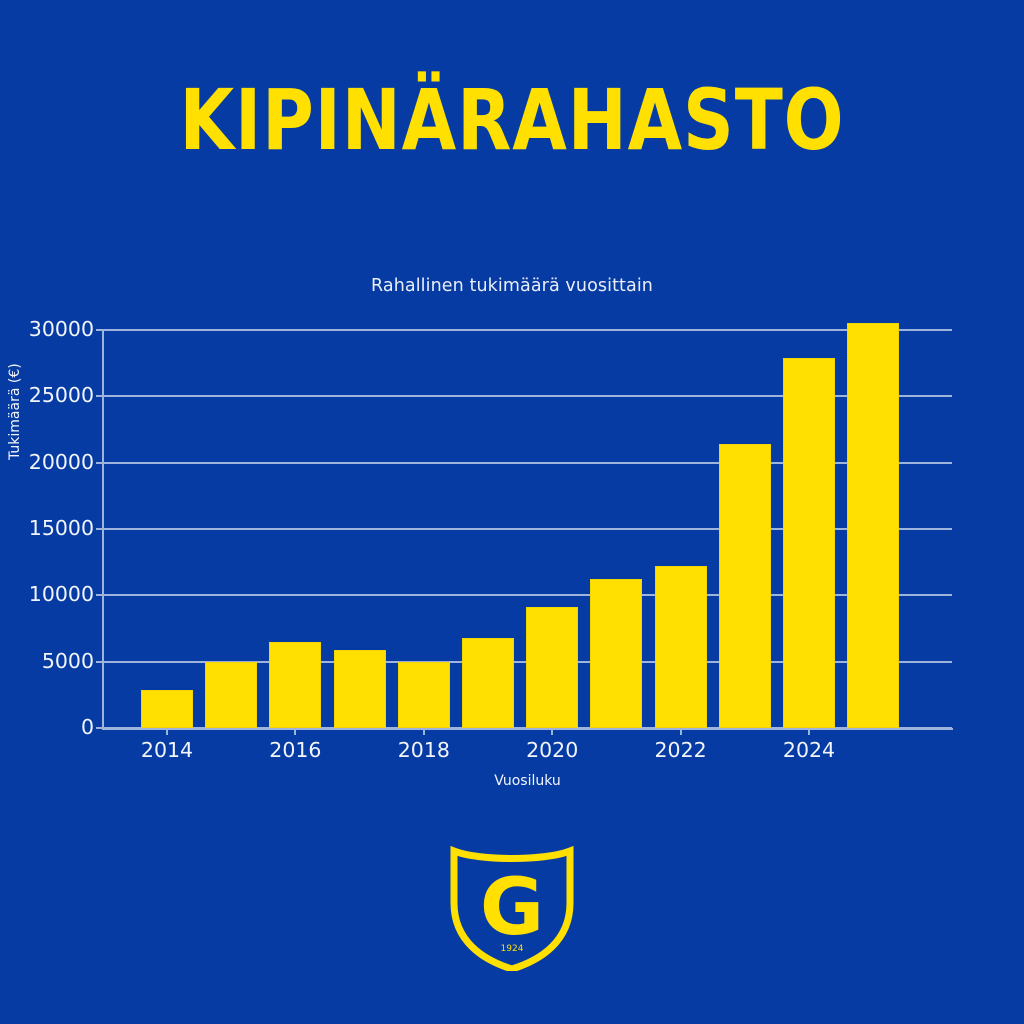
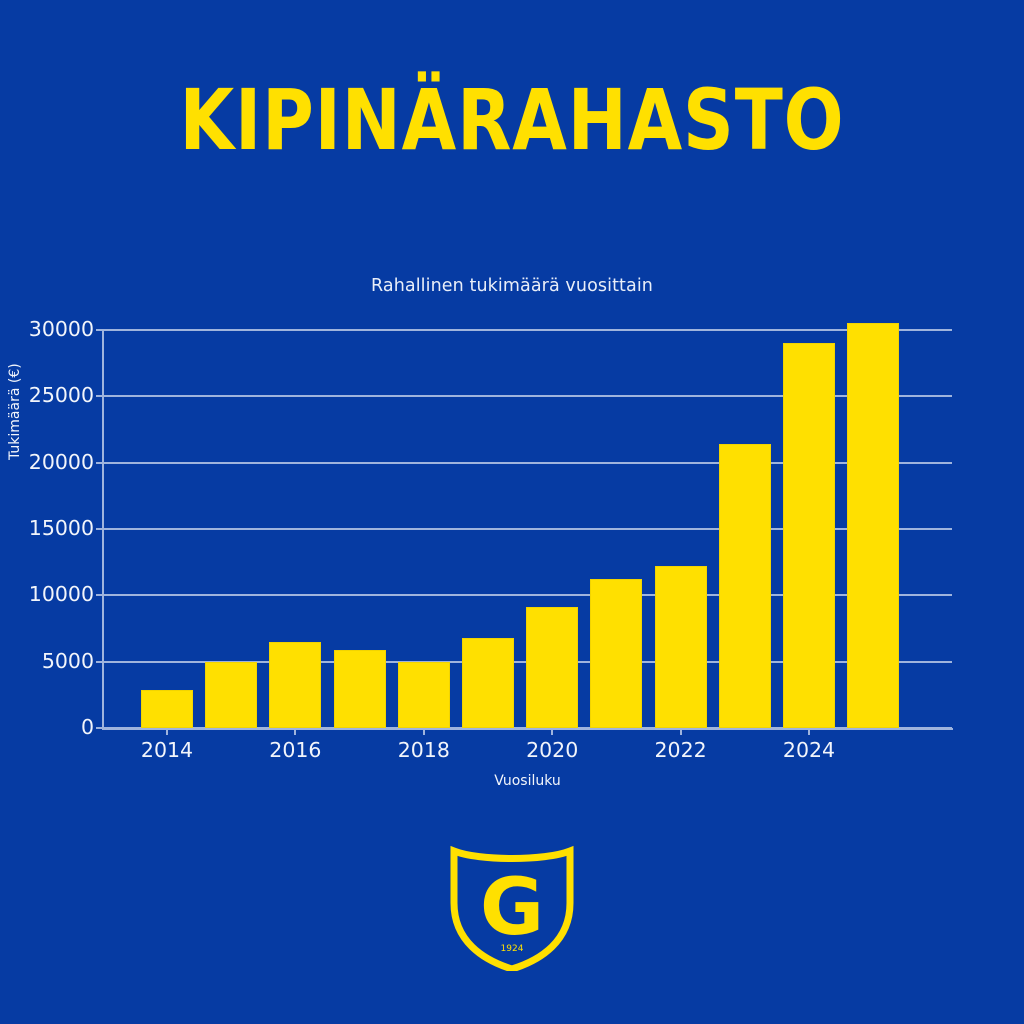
2024: 27900 -> 29000
